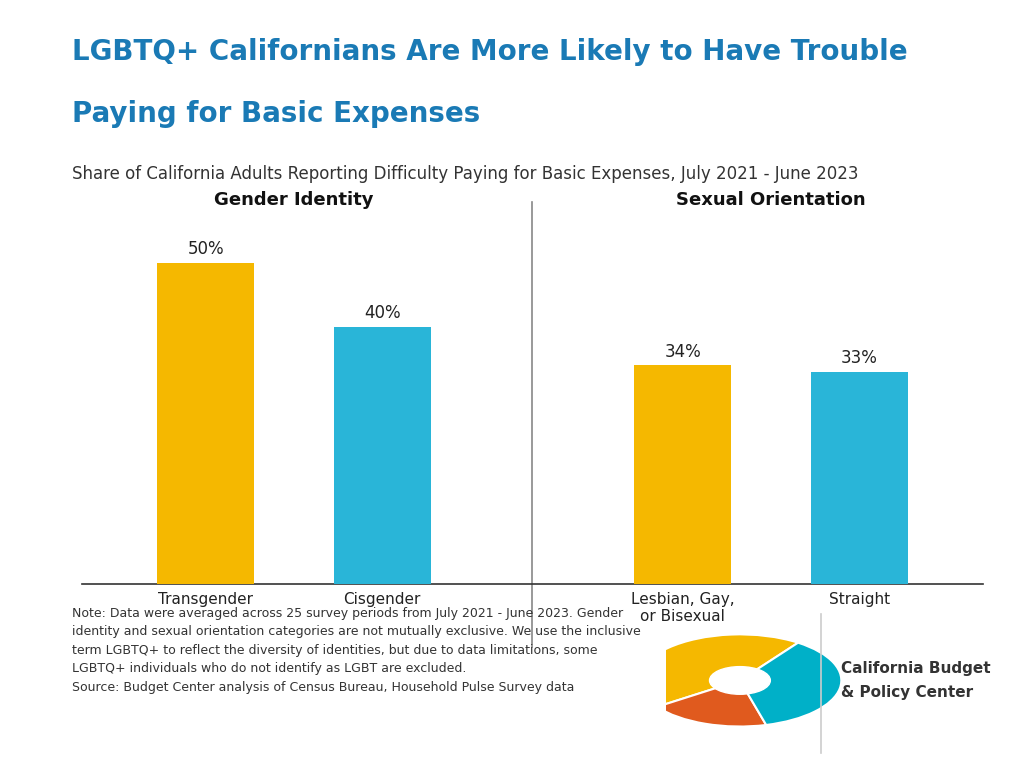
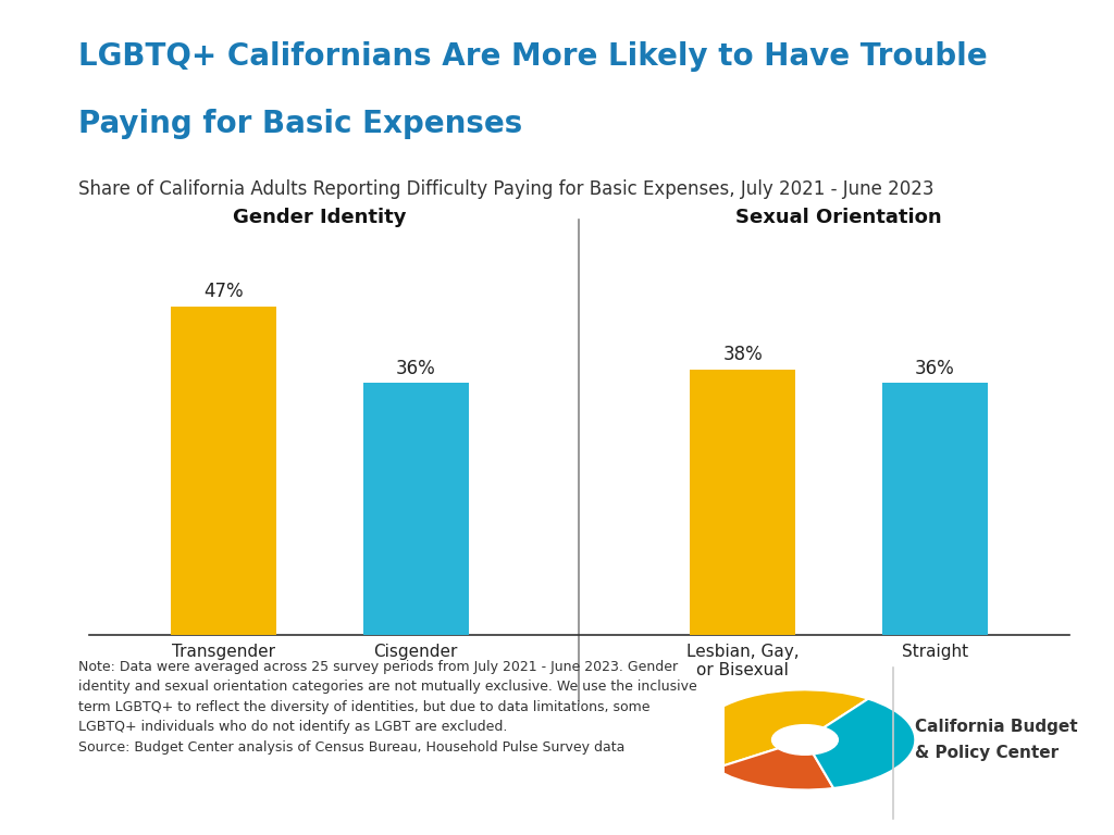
Transgender: 50% -> 47%
Cisgender: 40% -> 36%
Lesbian, Gay, or Bisexual: 34% -> 38%
Straight: 33% -> 36%
